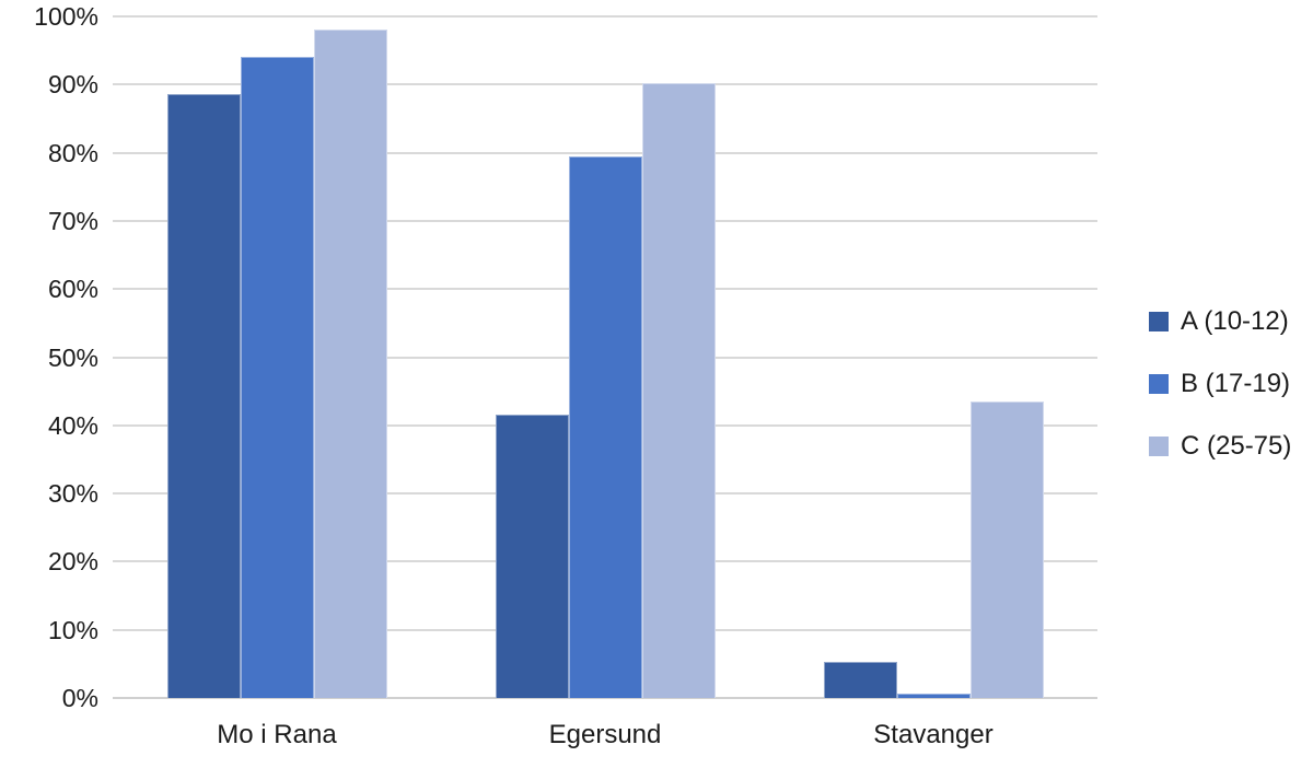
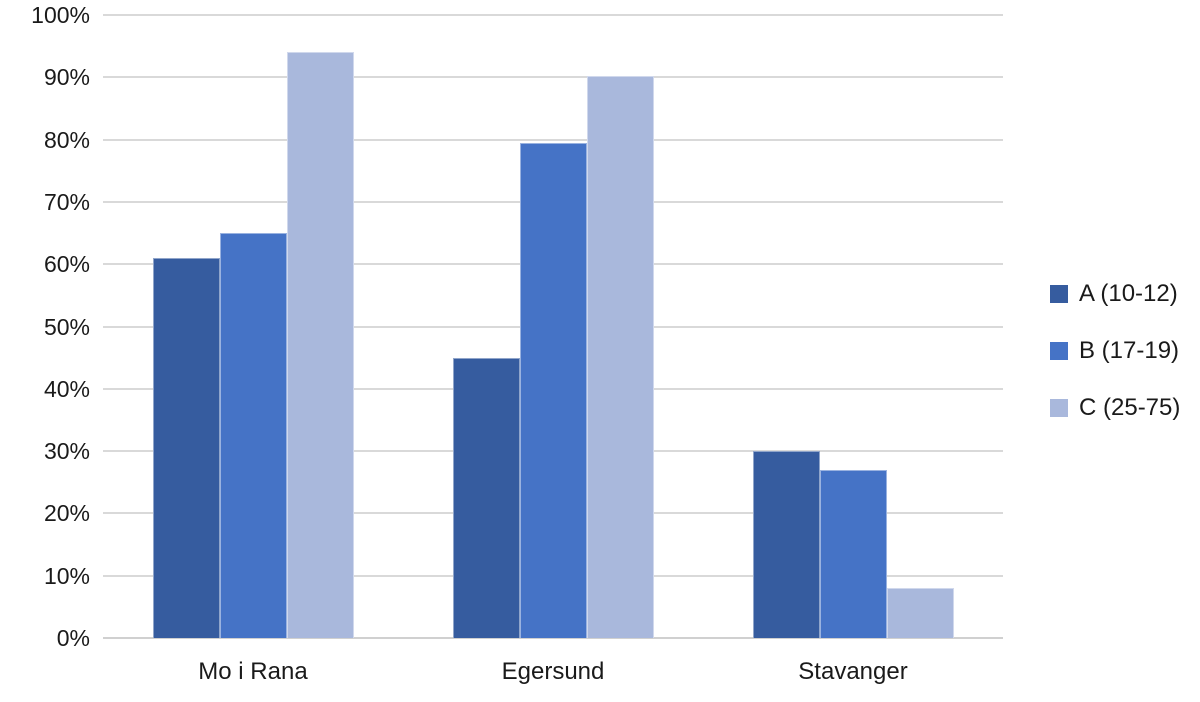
A (10-12)/Mo i Rana: 89% -> 61%
B (17-19)/Mo i Rana: 94% -> 65%
C (25-75)/Mo i Rana: 98% -> 94%
A (10-12)/Egersund: 42% -> 45%
A (10-12)/Stavanger: 5% -> 30%
B (17-19)/Stavanger: 1% -> 27%
C (25-75)/Stavanger: 44% -> 8%
